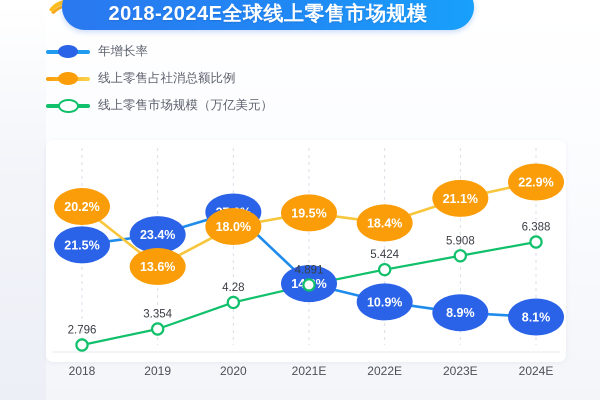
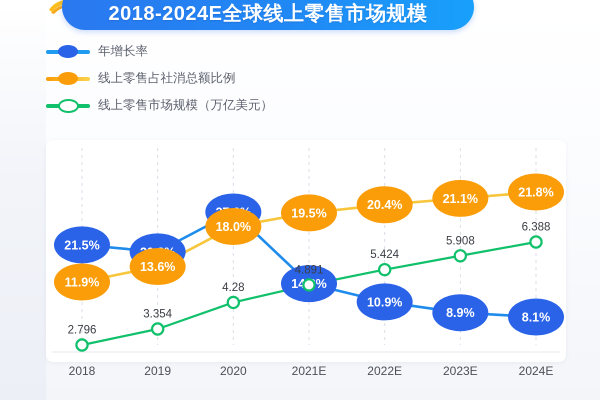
线上零售占社消总额比例/2018: 20.2% -> 11.9%
年增长率/2019: 23.4% -> 20.2%
线上零售占社消总额比例/2022E: 18.4% -> 20.4%
线上零售占社消总额比例/2024E: 22.9% -> 21.8%
